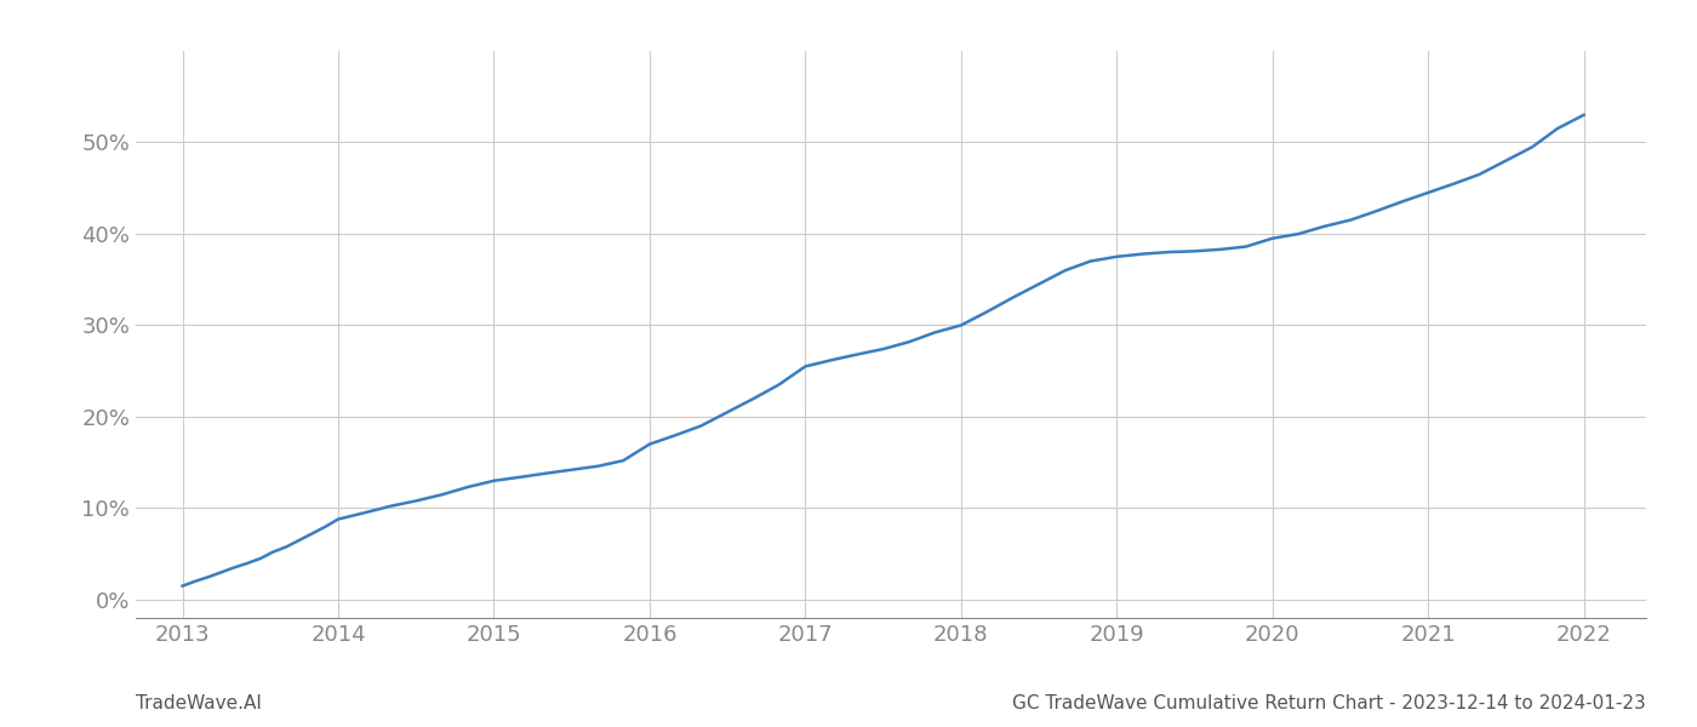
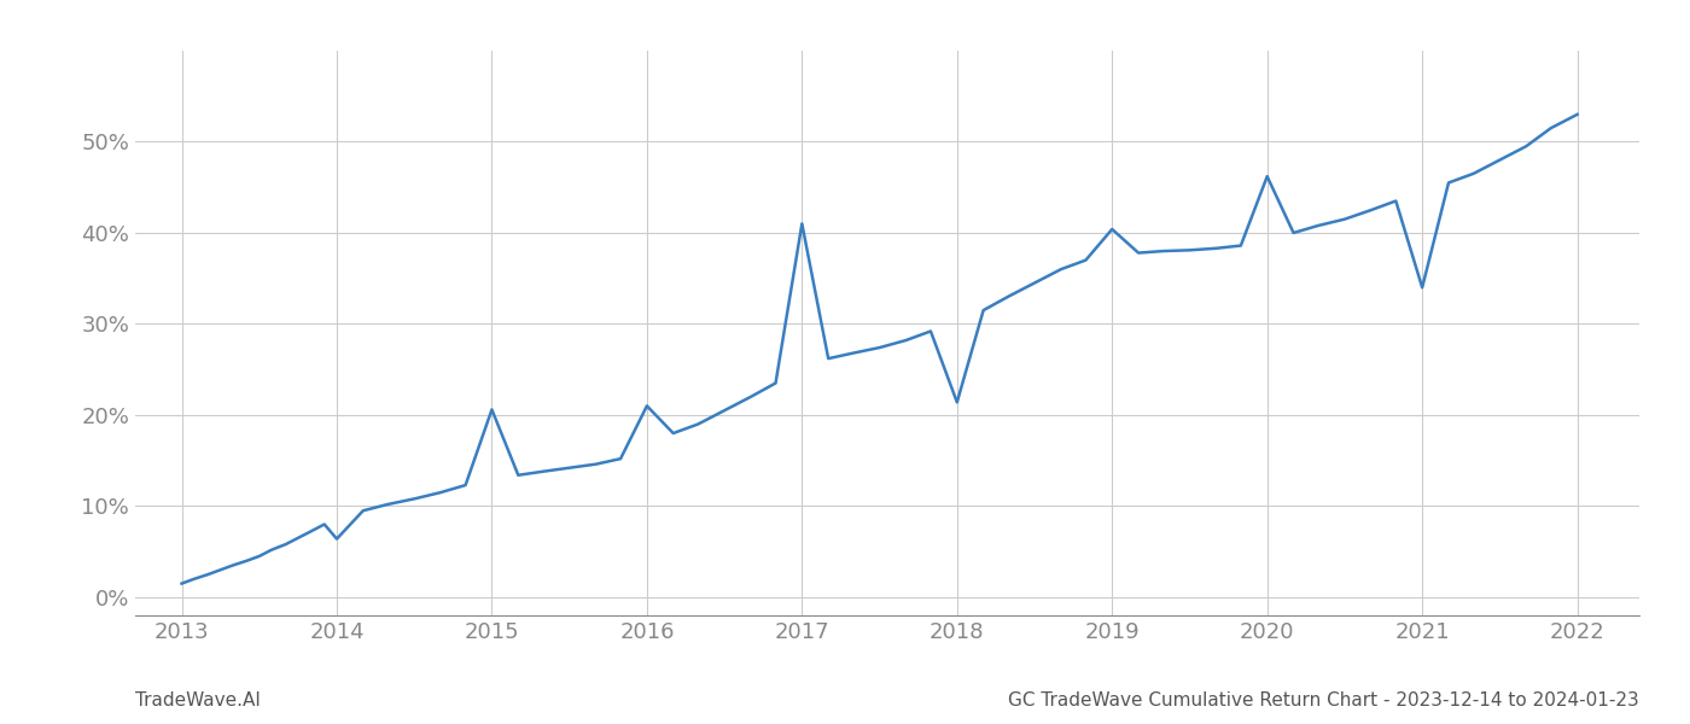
2014: 8.8% -> 6.4%
2015: 13.0% -> 20.6%
2016: 17.0% -> 21.0%
2017: 25.5% -> 41.0%
2018: 30.0% -> 21.4%
2019: 37.5% -> 40.4%
2020: 39.5% -> 46.2%
2021: 44.5% -> 34.0%
